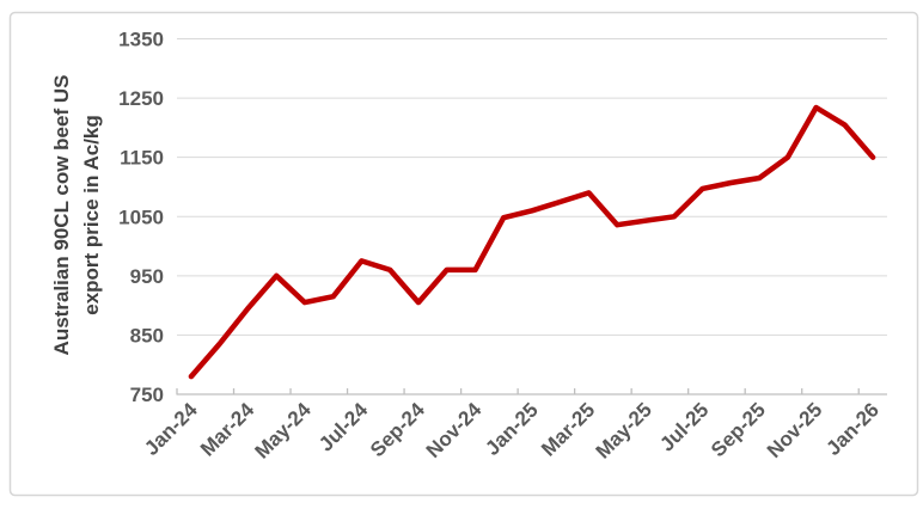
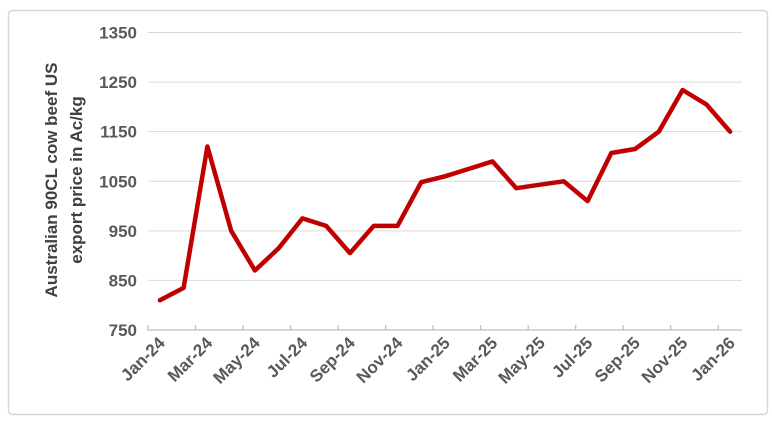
Jan-24: 780 -> 810
Mar-24: 900 -> 1120
May-24: 900 -> 870
Jul-25: 1100 -> 1010
